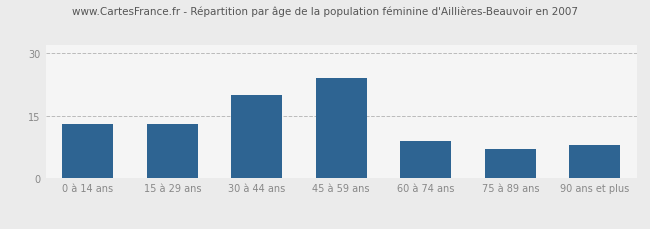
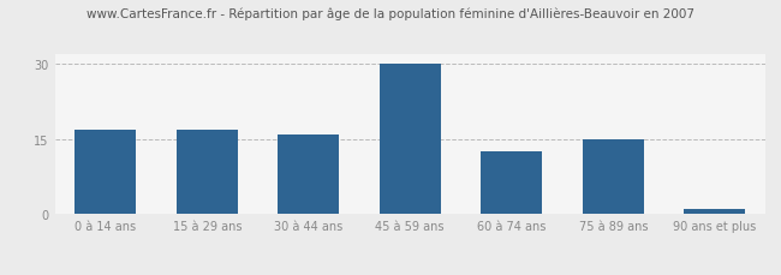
0 à 14 ans: 13.0 -> 17.0
15 à 29 ans: 13.0 -> 17.0
30 à 44 ans: 20.0 -> 16.0
45 à 59 ans: 24.0 -> 30.0
60 à 74 ans: 9.0 -> 12.5
75 à 89 ans: 7.0 -> 15.0
90 ans et plus: 8.0 -> 1.0
